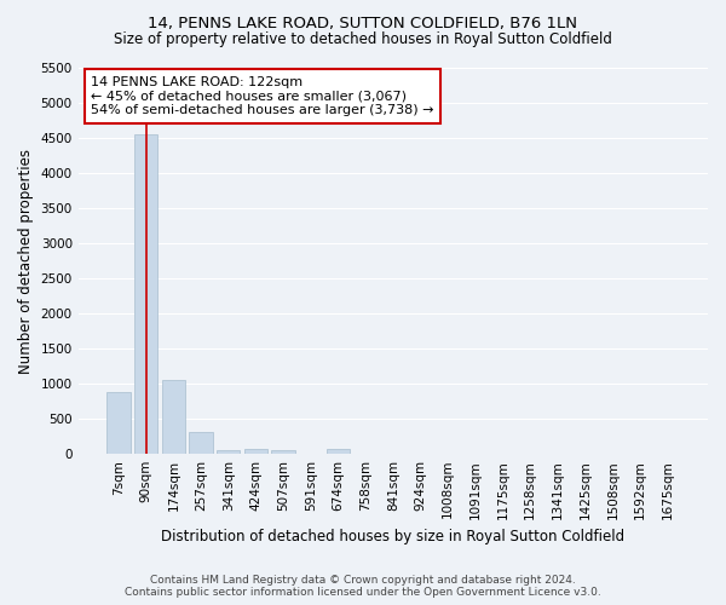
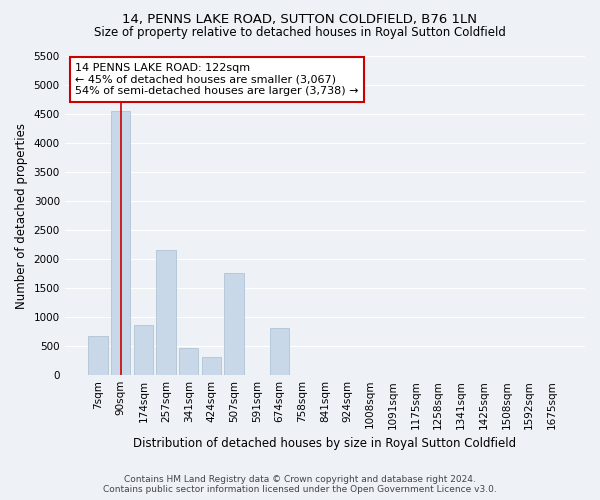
7sqm: 880 -> 680
174sqm: 1050 -> 860
257sqm: 310 -> 2160
341sqm: 60 -> 460
424sqm: 60 -> 320
507sqm: 60 -> 1760
674sqm: 60 -> 820
